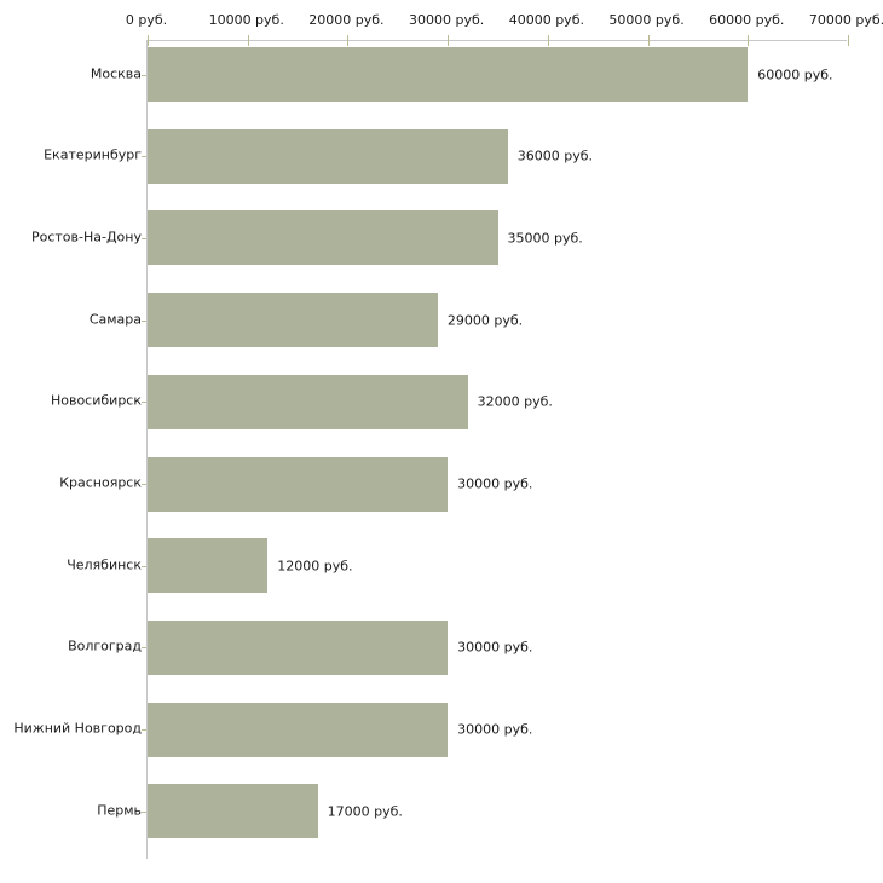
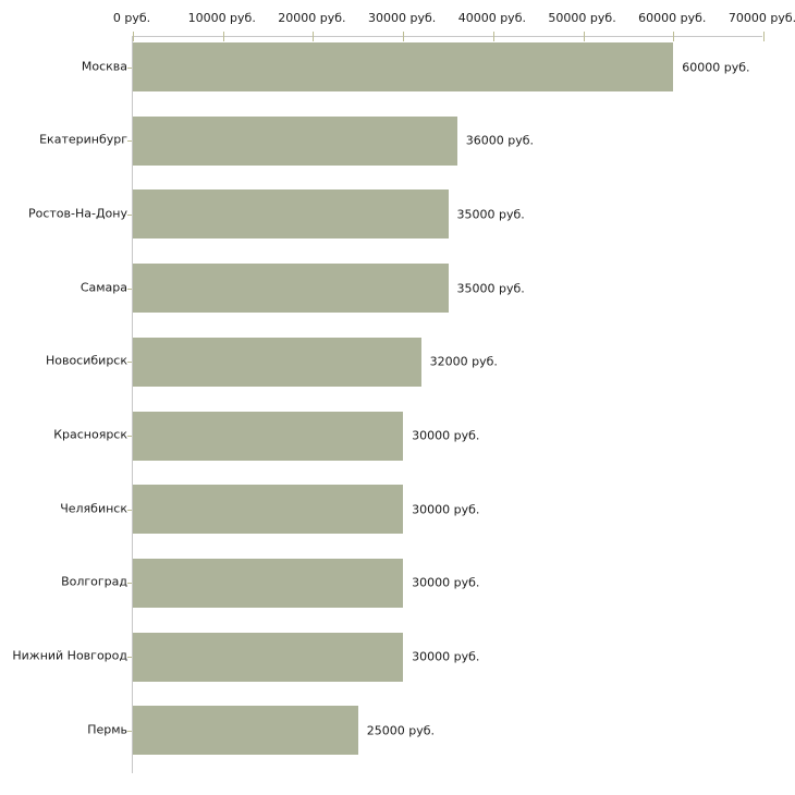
Самара: 29000 -> 35000
Челябинск: 12000 -> 30000
Пермь: 17000 -> 25000
